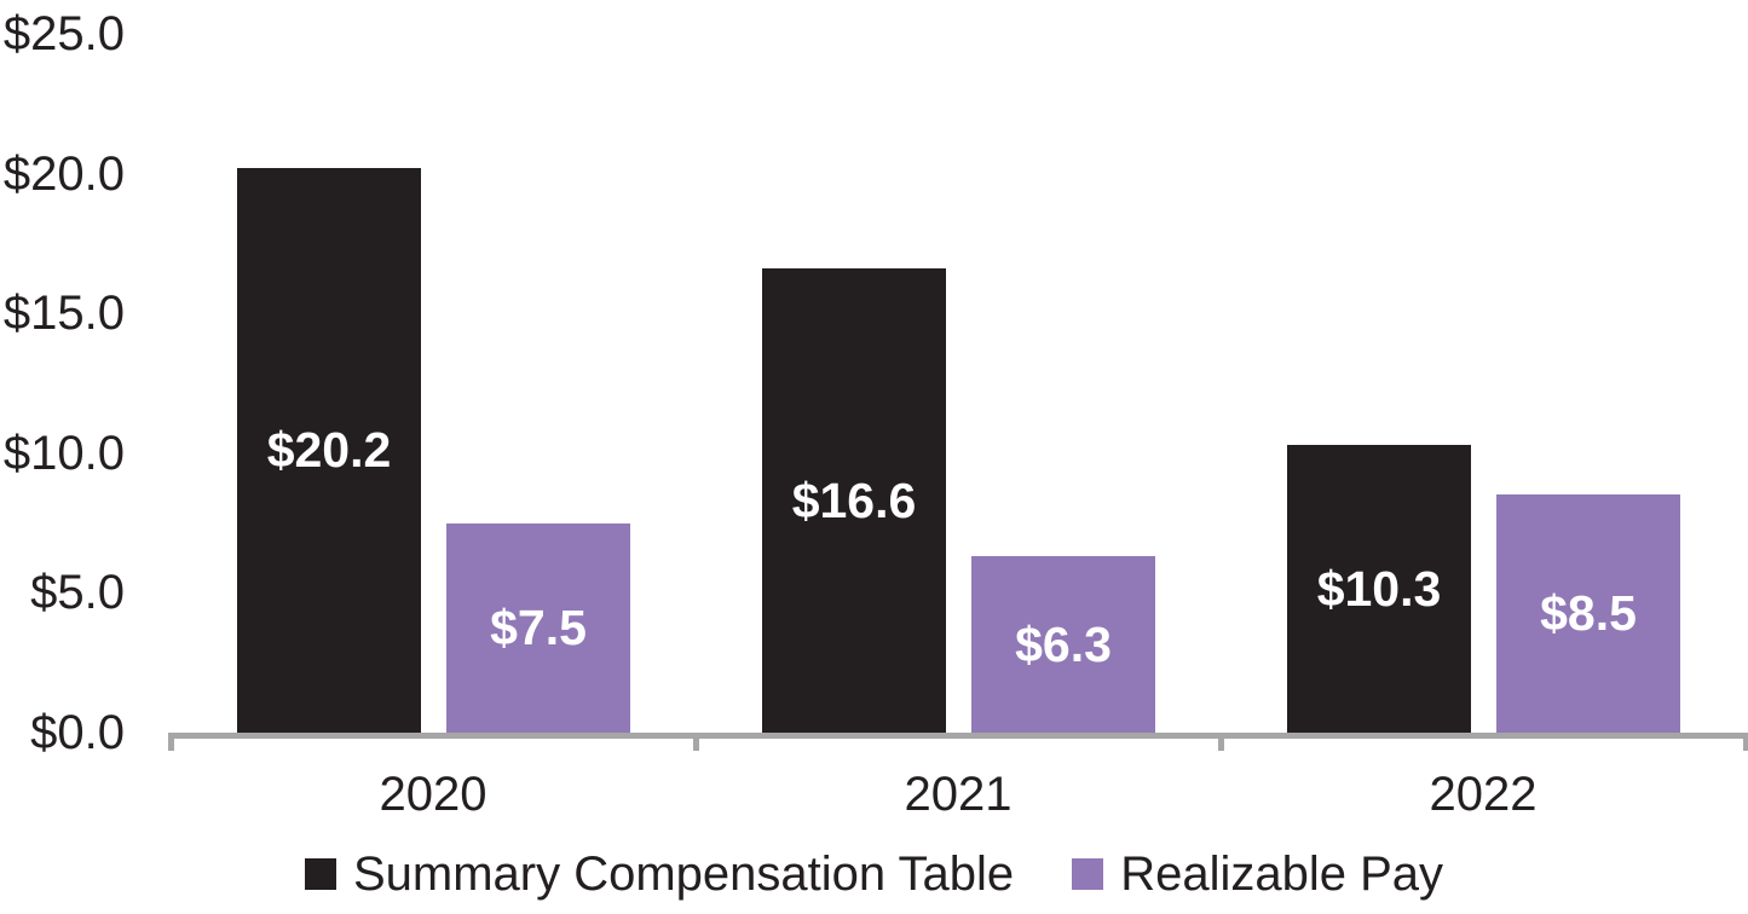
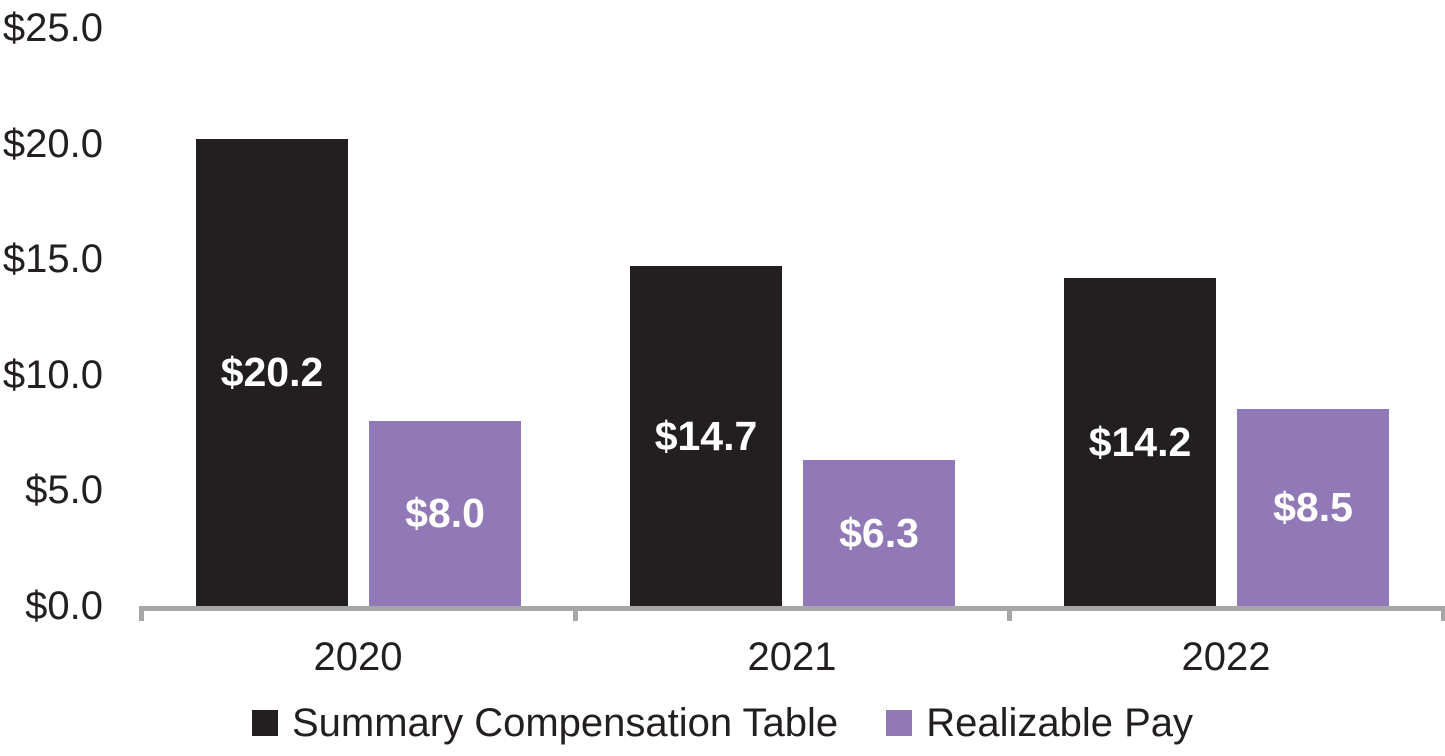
Realizable Pay/2020: $7.5 -> $8.0
Summary Compensation Table/2021: $16.6 -> $14.7
Summary Compensation Table/2022: $10.3 -> $14.2
